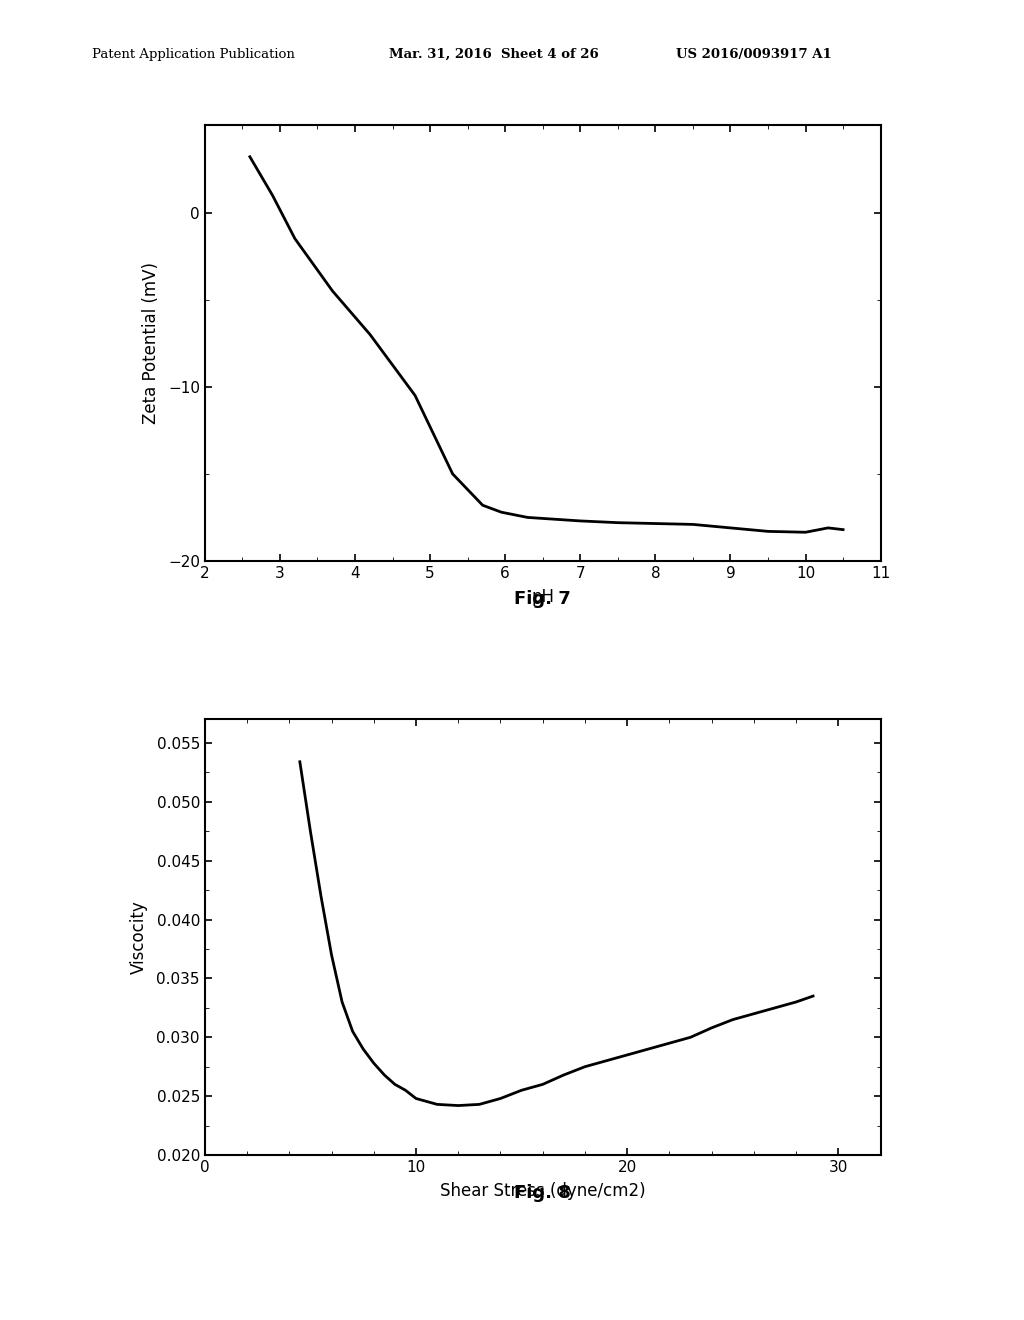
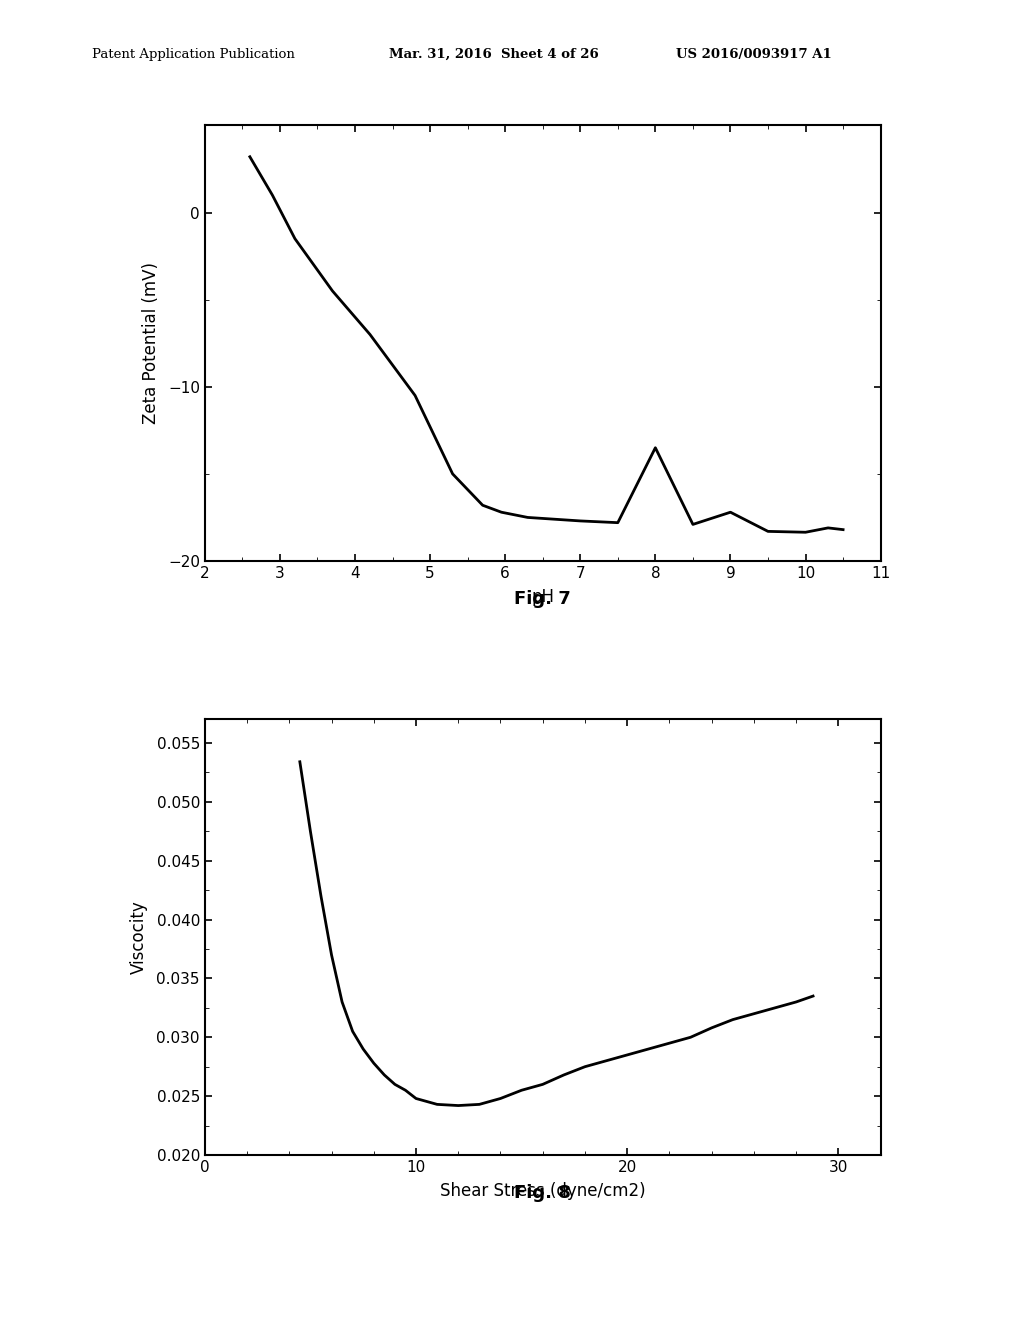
8: -17.9 -> -13.5
9: -18.1 -> -17.2
